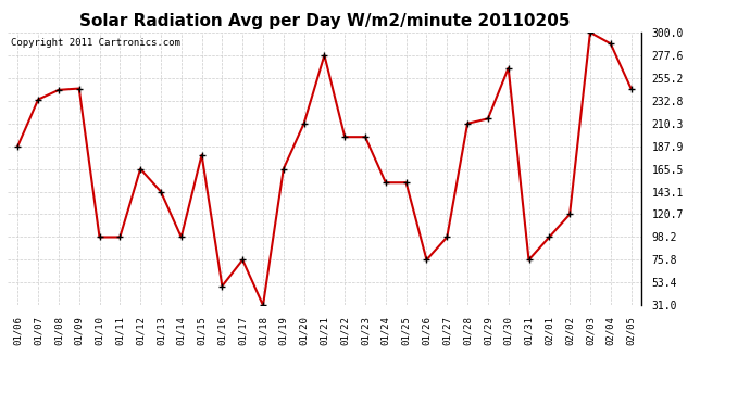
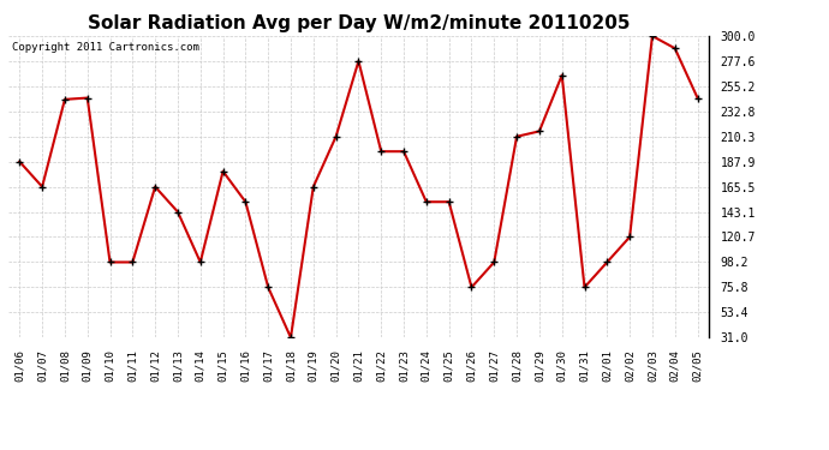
01/07: 234 -> 166
01/16: 50 -> 152
